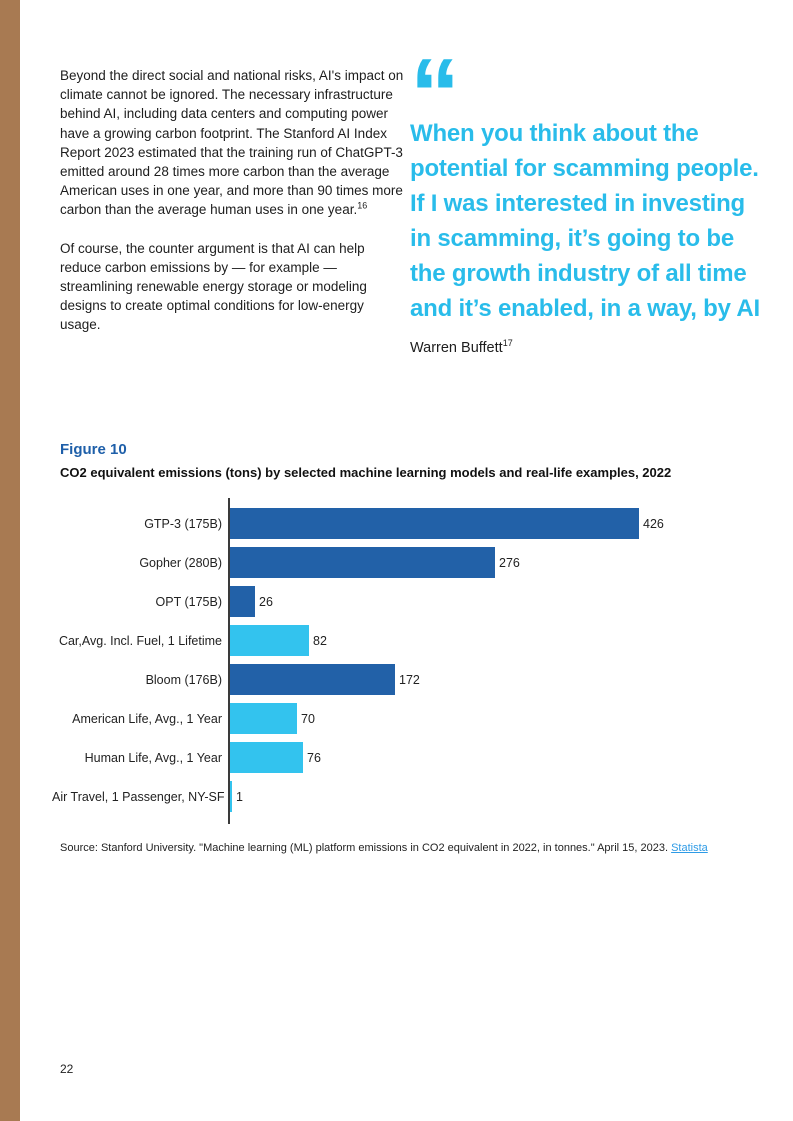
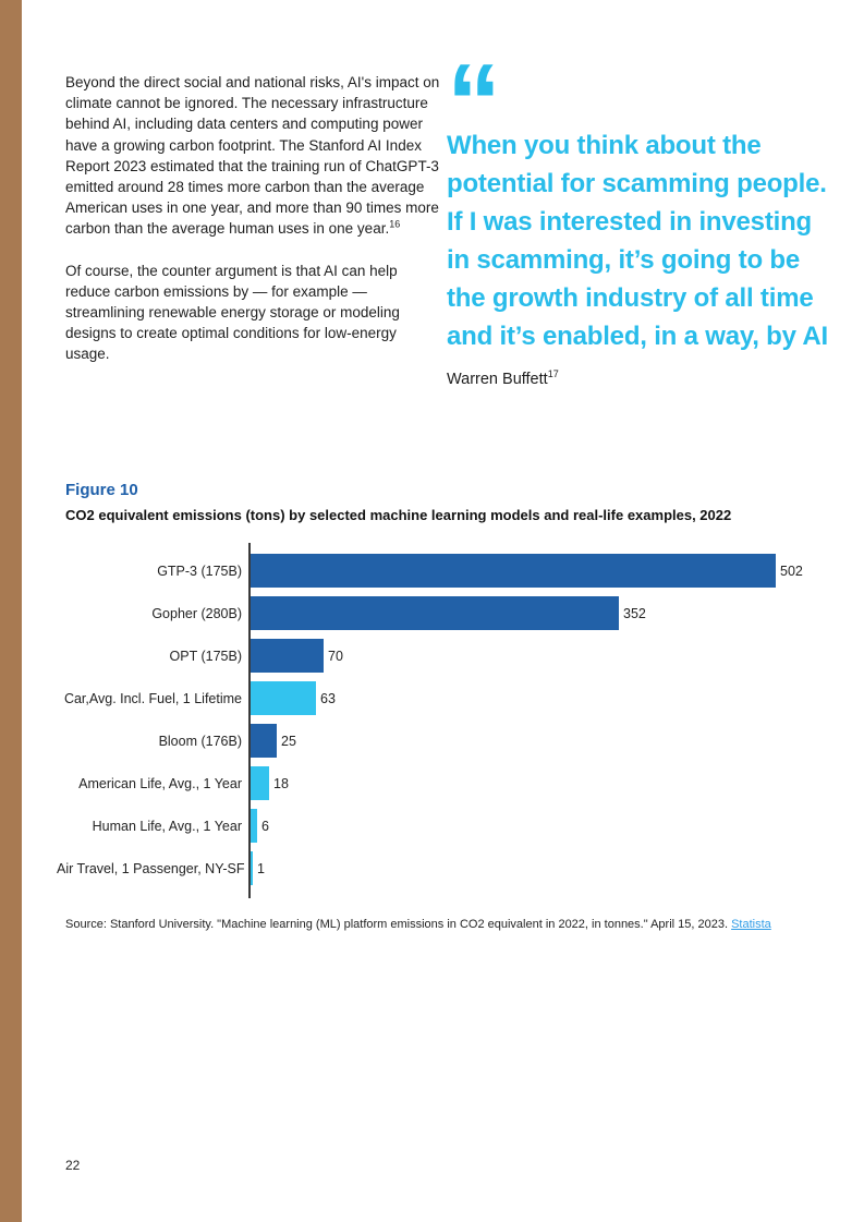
GTP-3 (175B): 426 -> 502
Gopher (280B): 276 -> 352
OPT (175B): 26 -> 70
Car,Avg. Incl. Fuel, 1 Lifetime: 82 -> 63
Bloom (176B): 172 -> 25
American Life, Avg., 1 Year: 70 -> 18
Human Life, Avg., 1 Year: 76 -> 6
